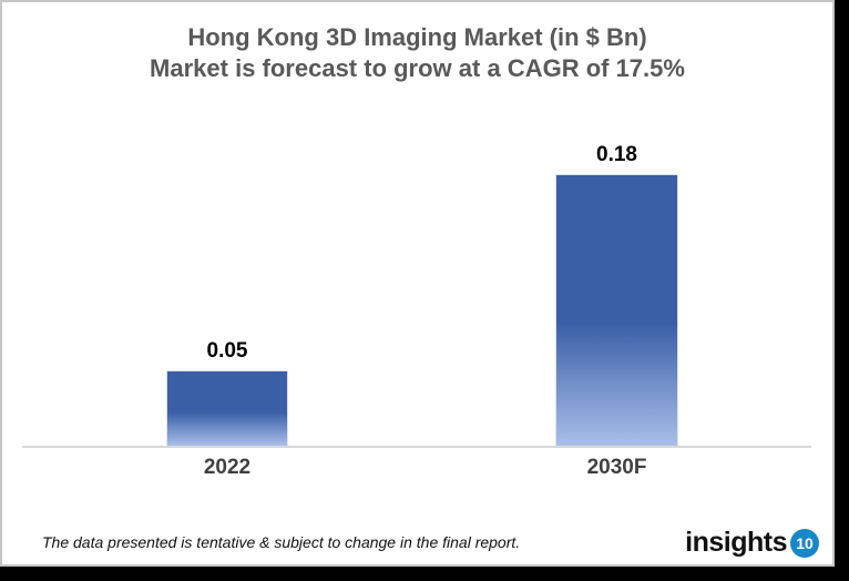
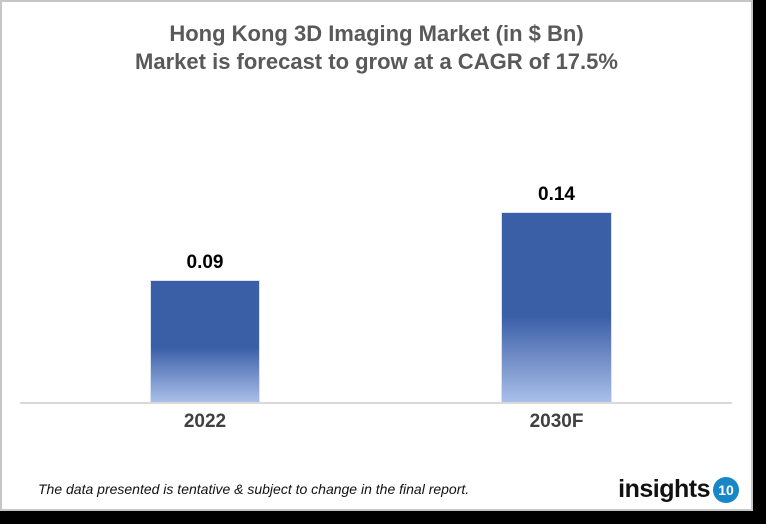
2022: 0.05 -> 0.09
2030F: 0.18 -> 0.14
